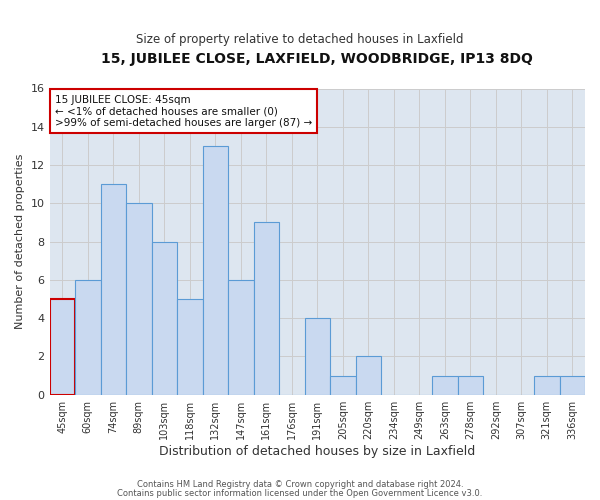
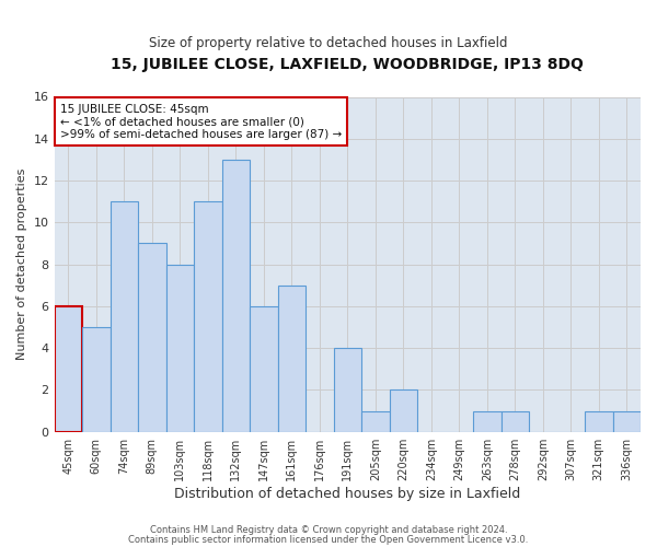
45sqm: 5 -> 6
60sqm: 6 -> 5
89sqm: 10 -> 9
118sqm: 5 -> 11
161sqm: 9 -> 7
